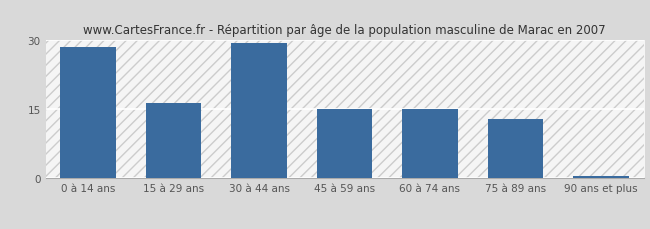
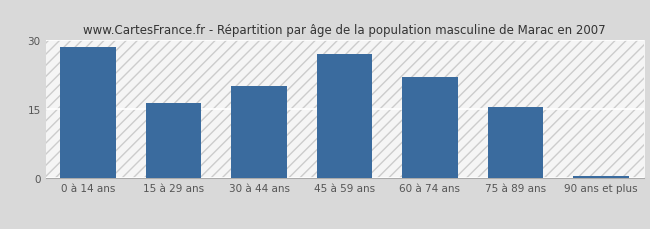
30 à 44 ans: 29.5 -> 20.0
45 à 59 ans: 15.0 -> 27.0
60 à 74 ans: 15.0 -> 22.0
75 à 89 ans: 13.0 -> 15.5
